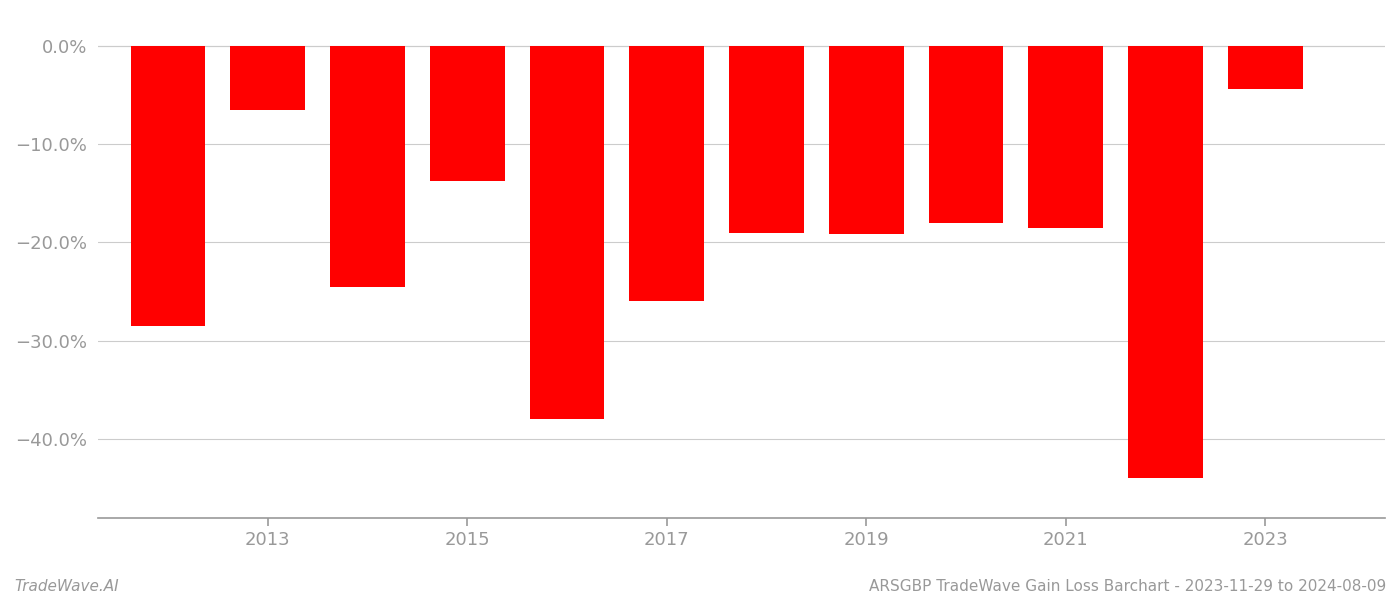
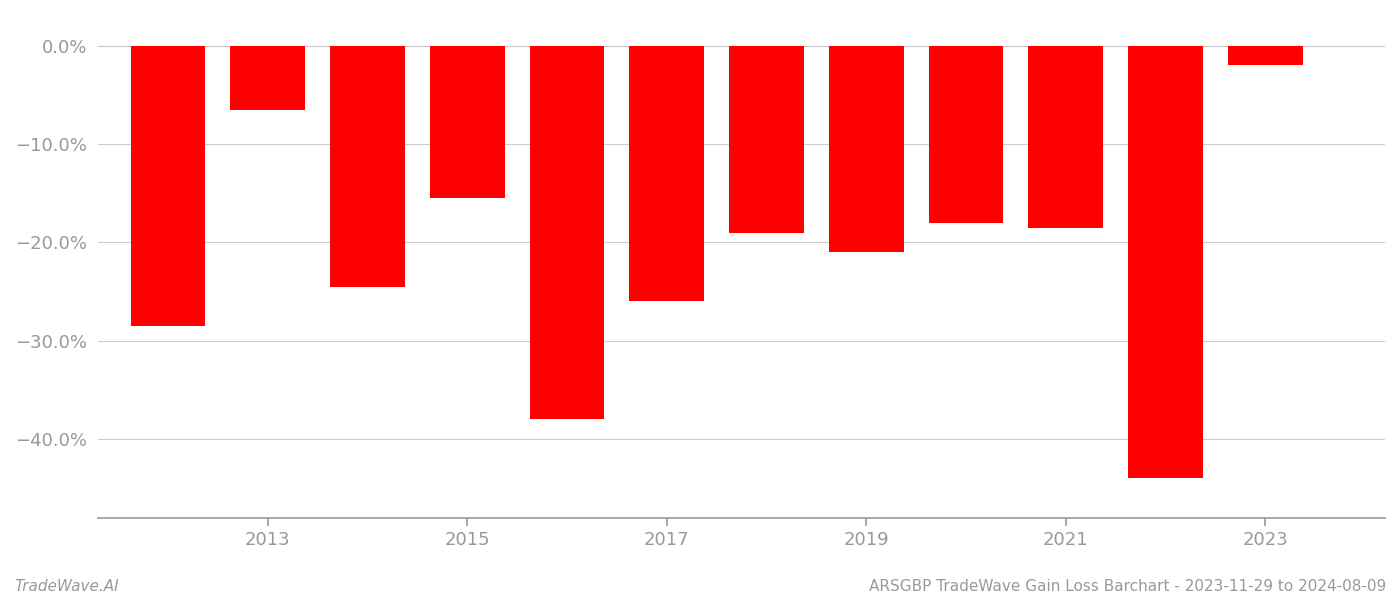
2015: -13.8% -> -15.5%
2019: -19.2% -> -21.0%
2023: -4.4% -> -2.0%
